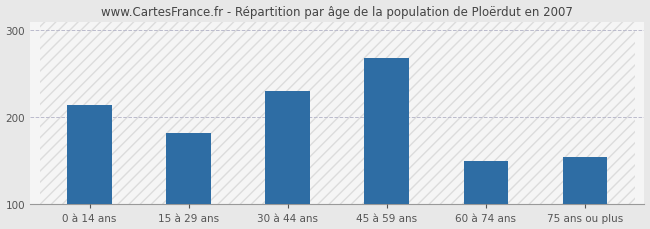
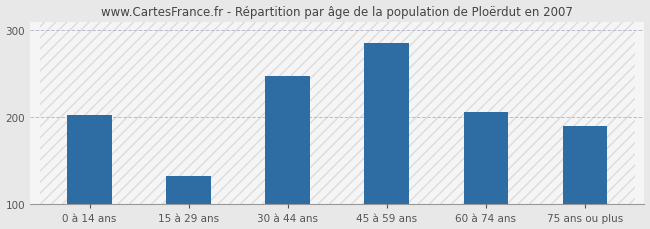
0 à 14 ans: 214 -> 203
15 à 29 ans: 182 -> 133
30 à 44 ans: 230 -> 247
45 à 59 ans: 268 -> 285
60 à 74 ans: 150 -> 206
75 ans ou plus: 154 -> 190
